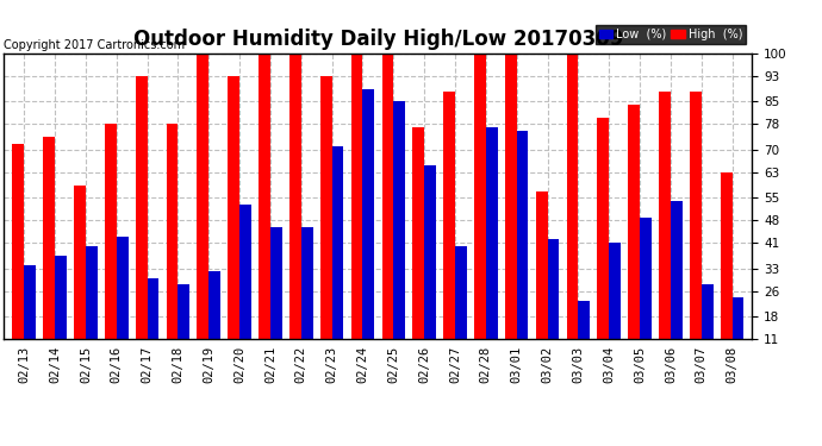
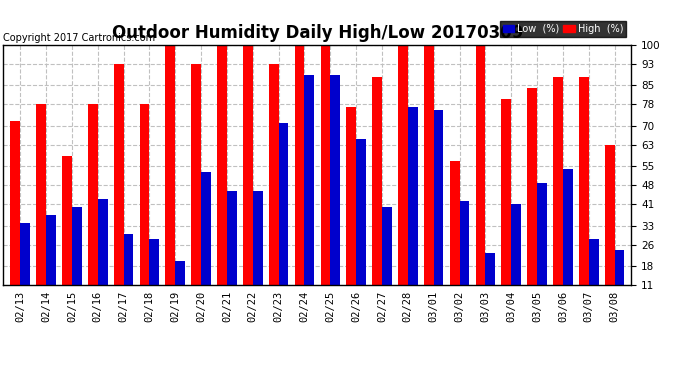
High (%)/02/14: 74 -> 78
Low (%)/02/19: 32 -> 20
Low (%)/02/25: 85 -> 89
